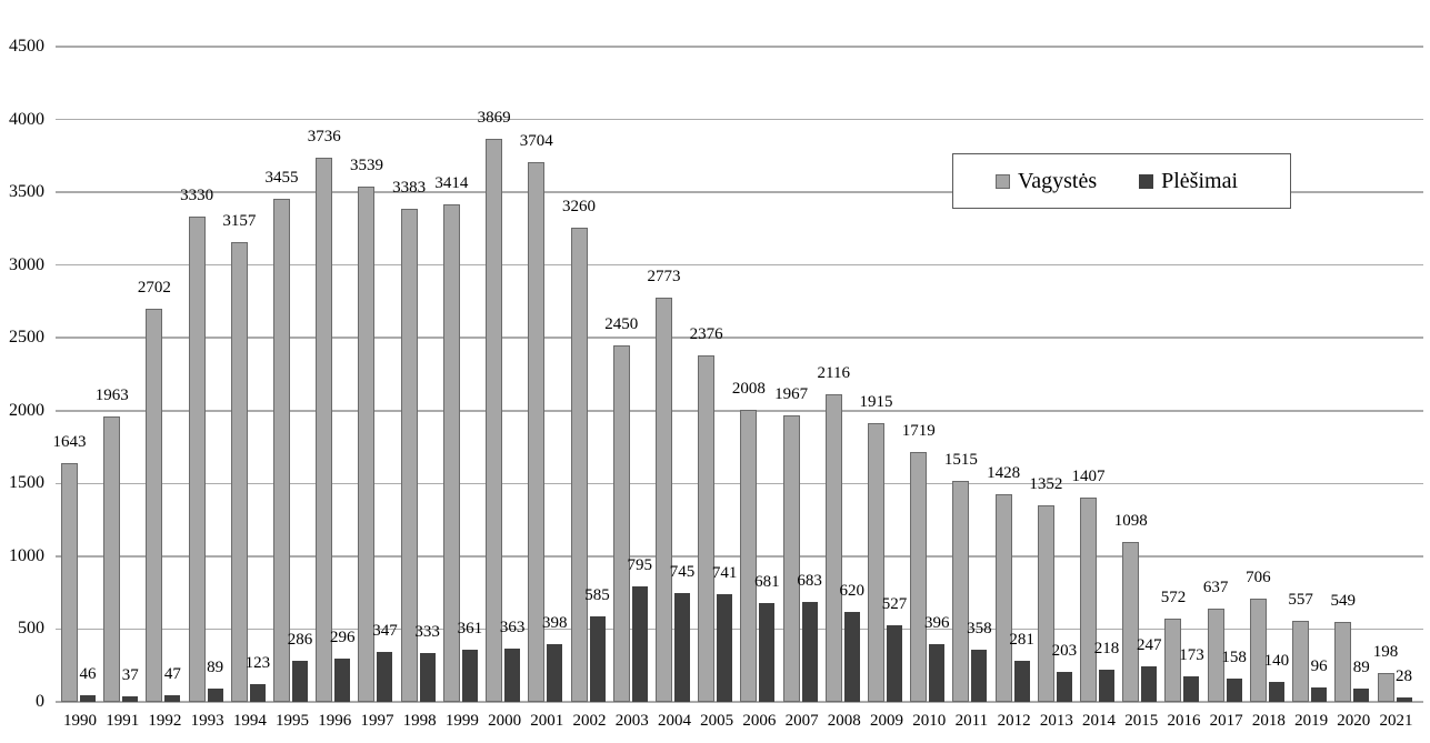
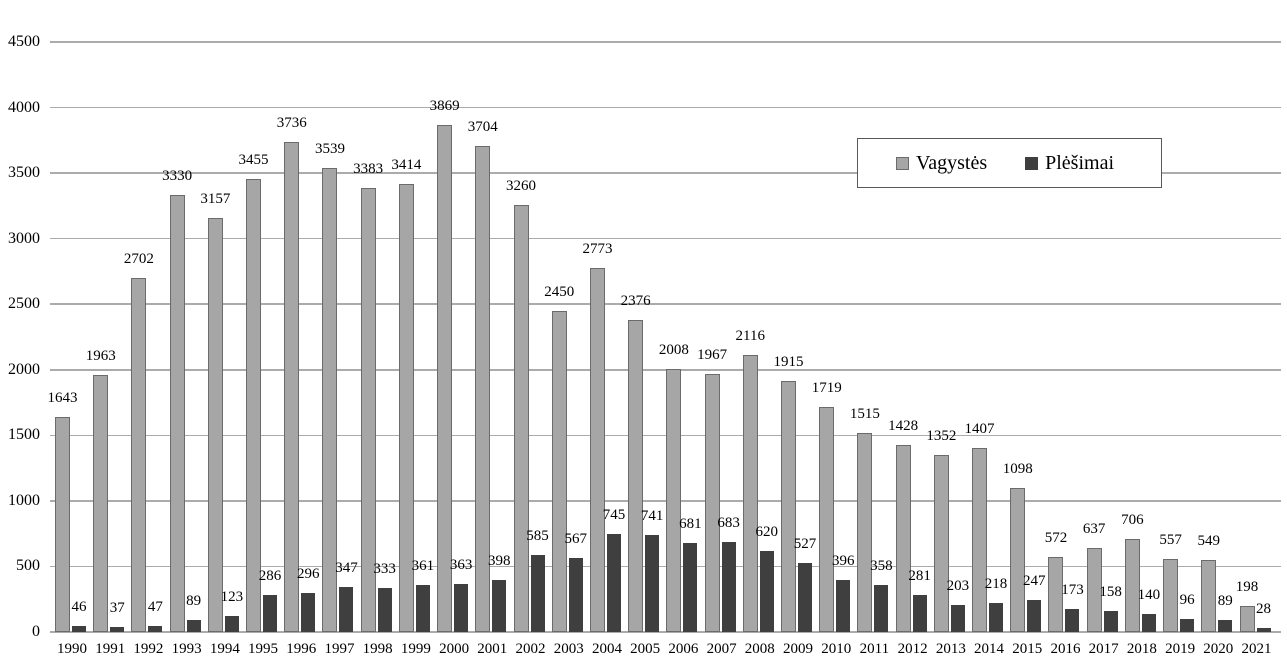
Plėšimai/2003: 795 -> 567
